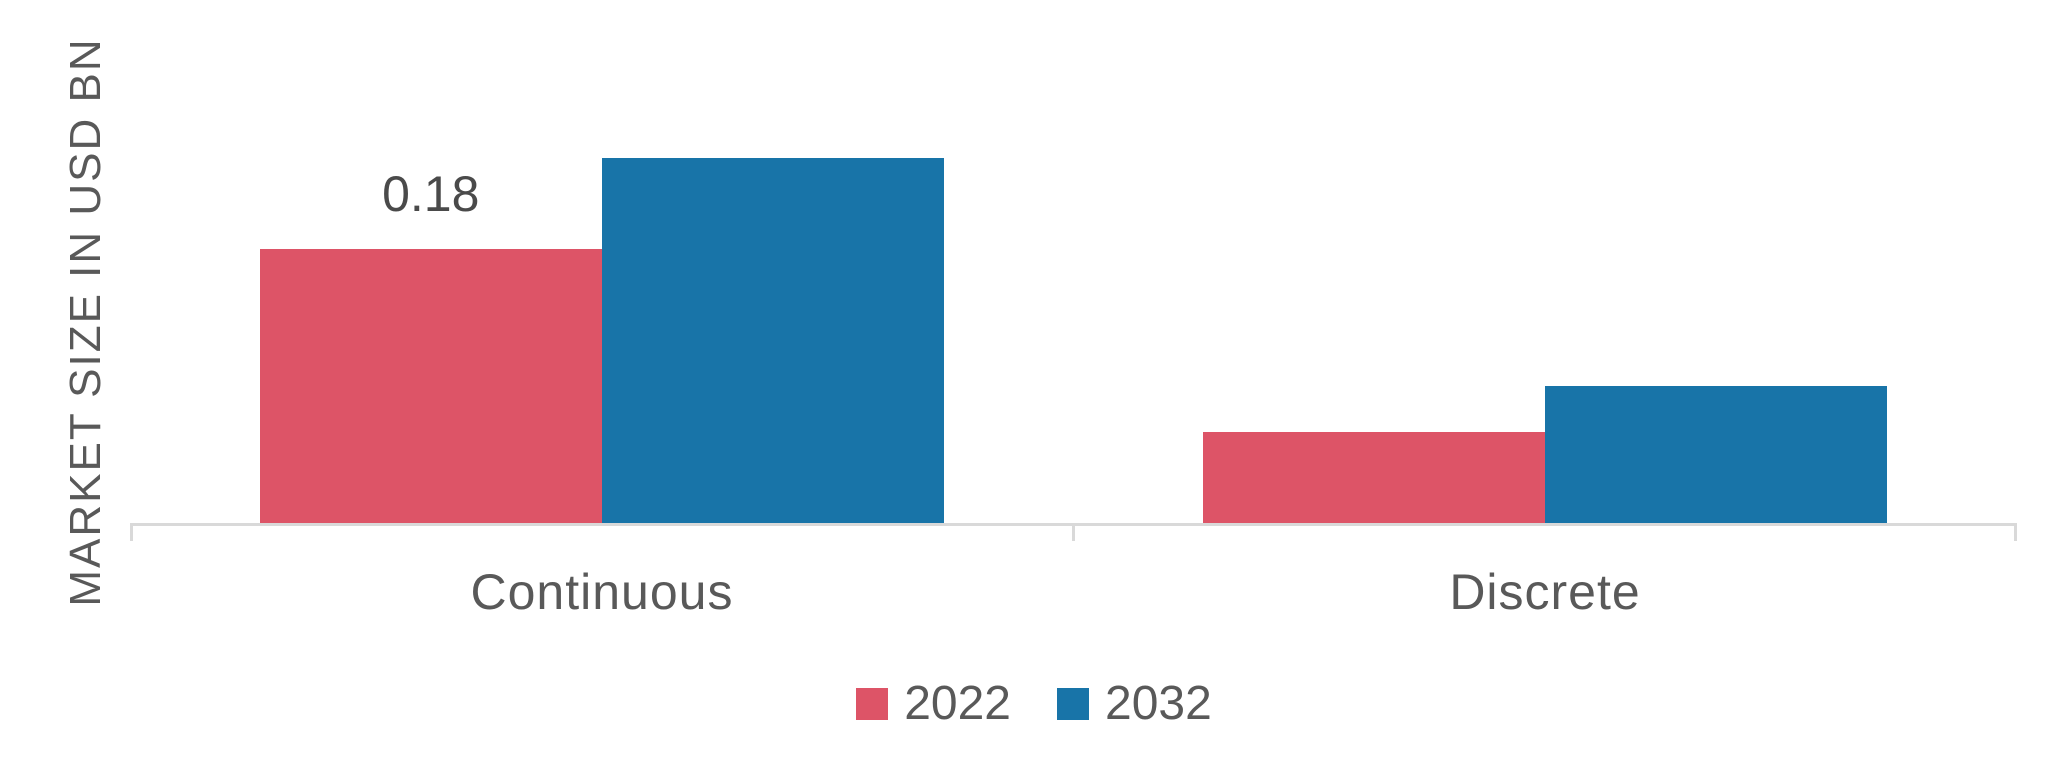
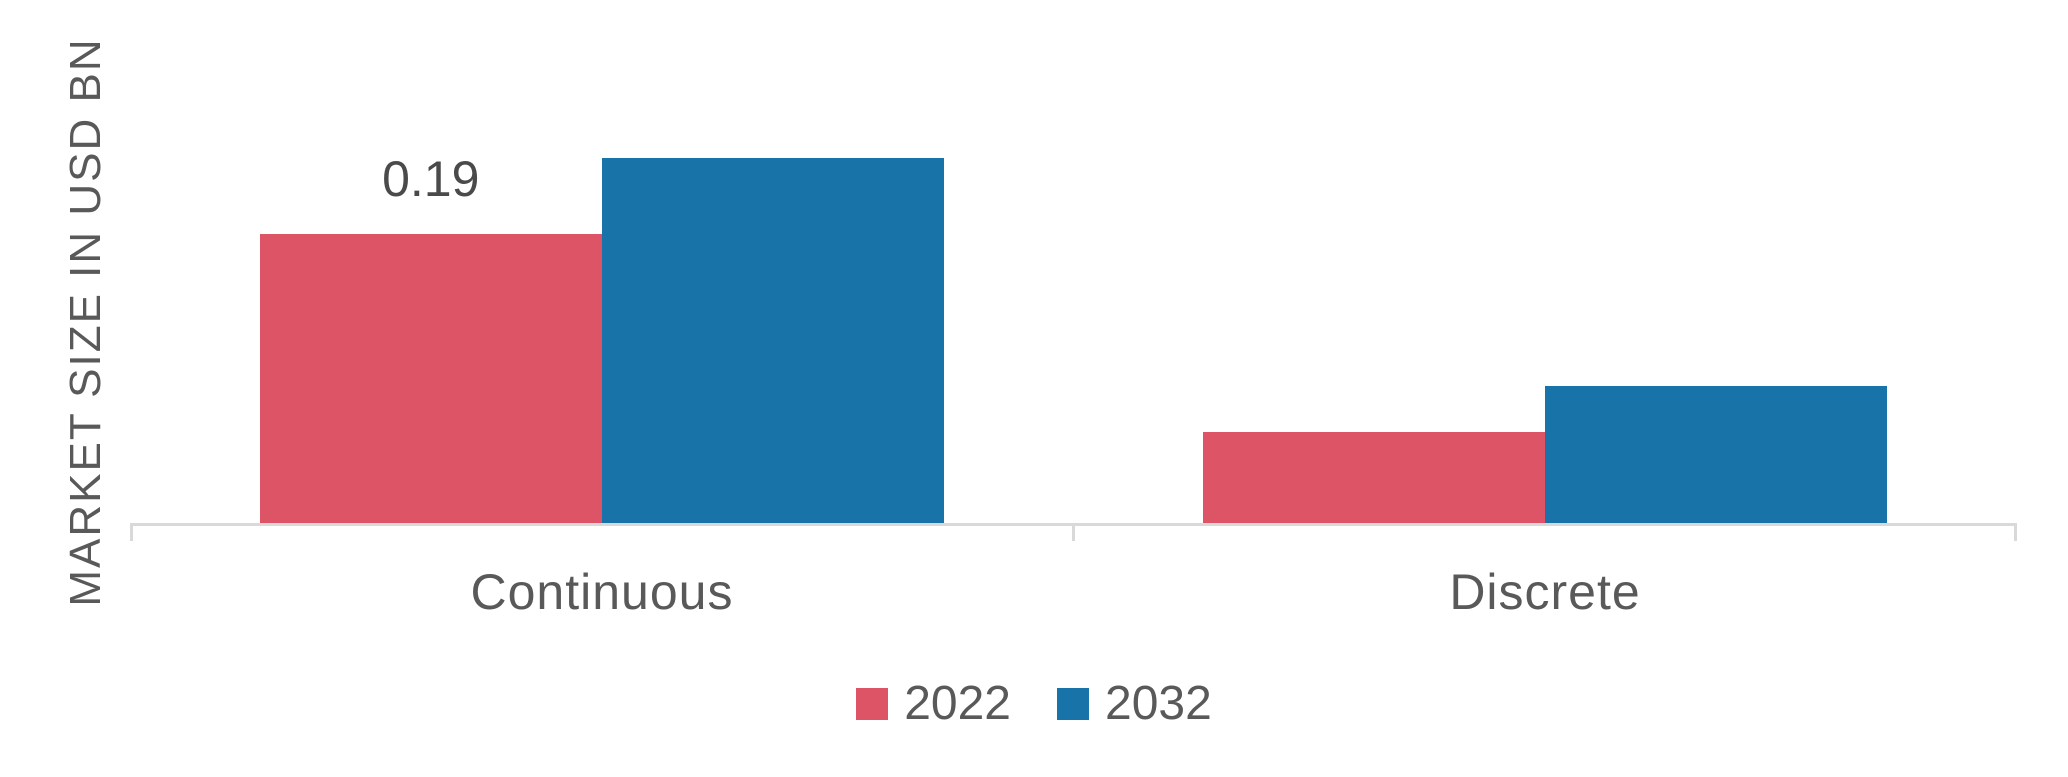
2022/Continuous: 0.18 -> 0.19
